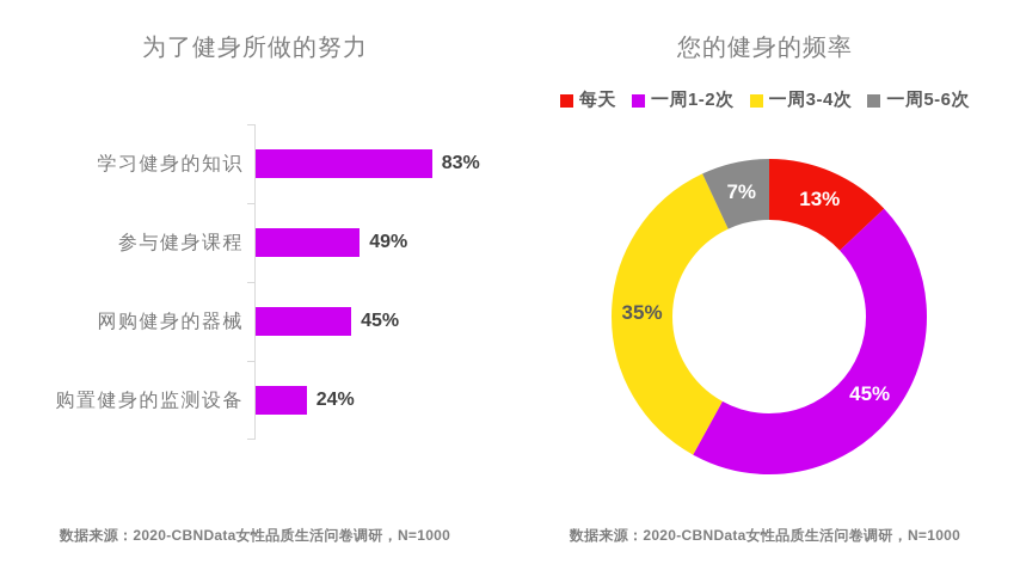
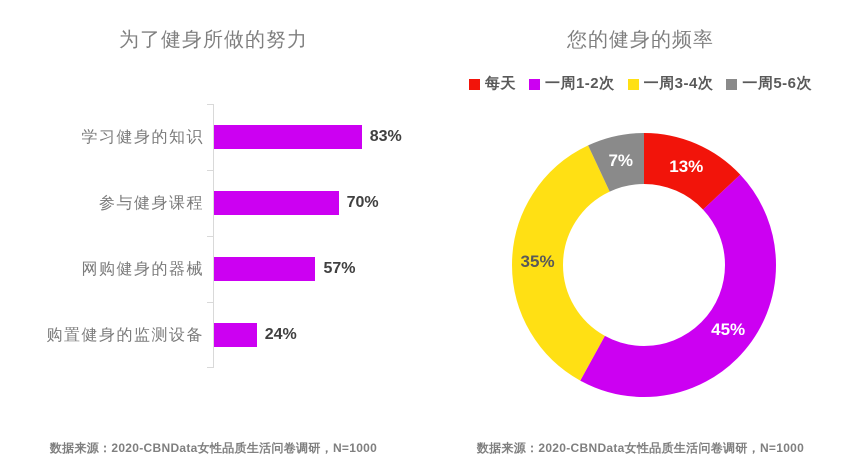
为了健身所做的努力/参与健身课程: 49% -> 70%
为了健身所做的努力/网购健身的器械: 45% -> 57%
